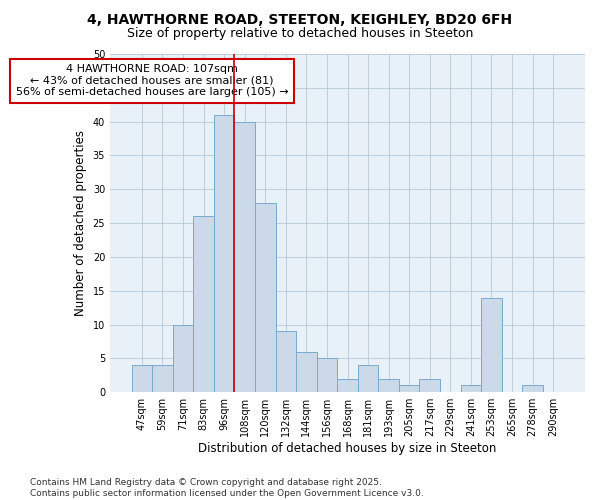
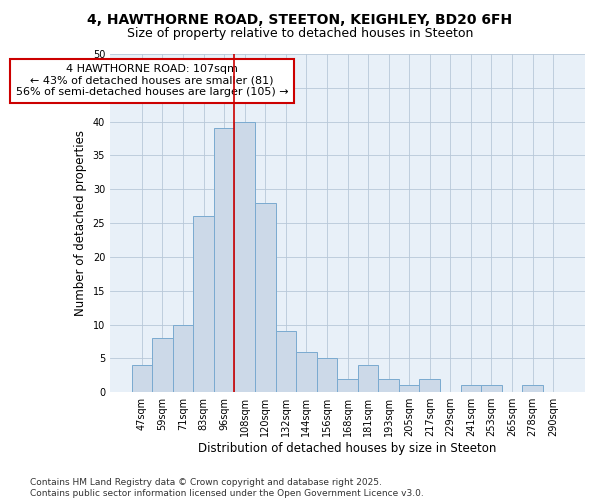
59sqm: 4 -> 8
96sqm: 41 -> 39
253sqm: 14 -> 1
